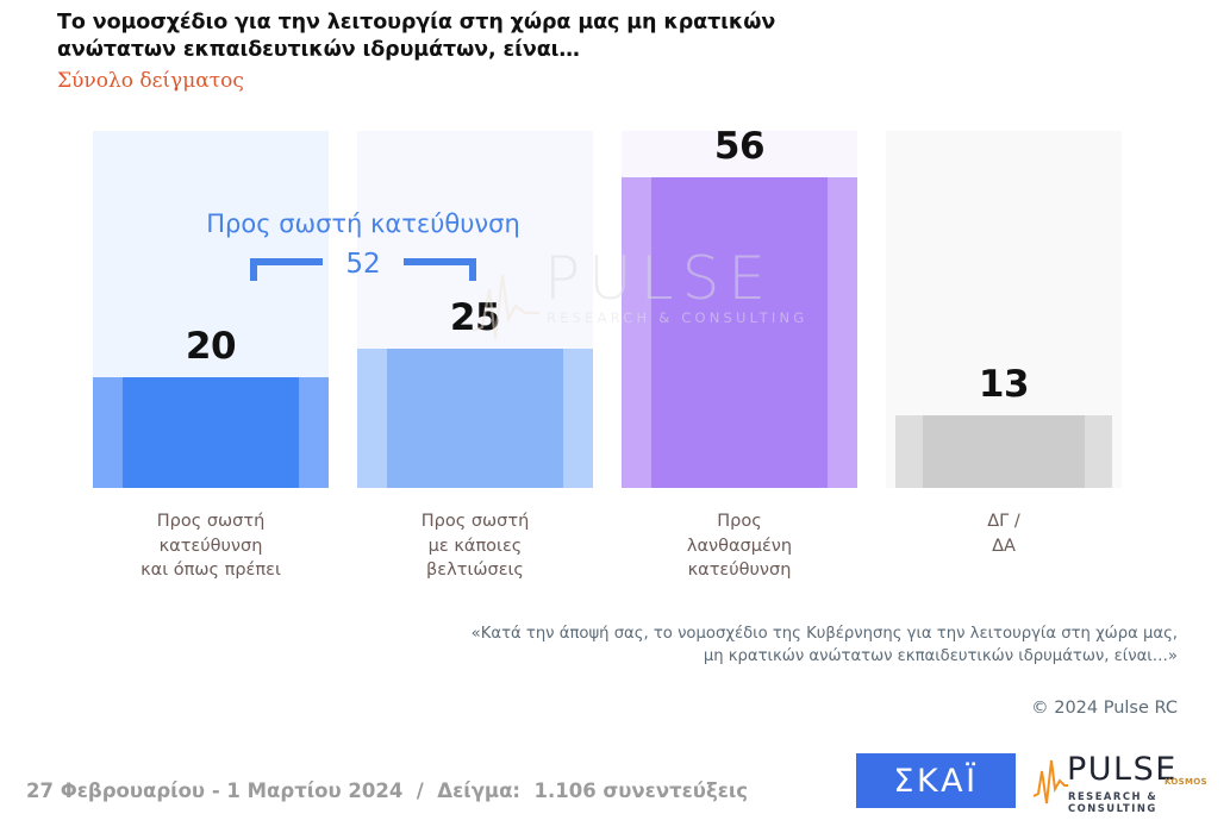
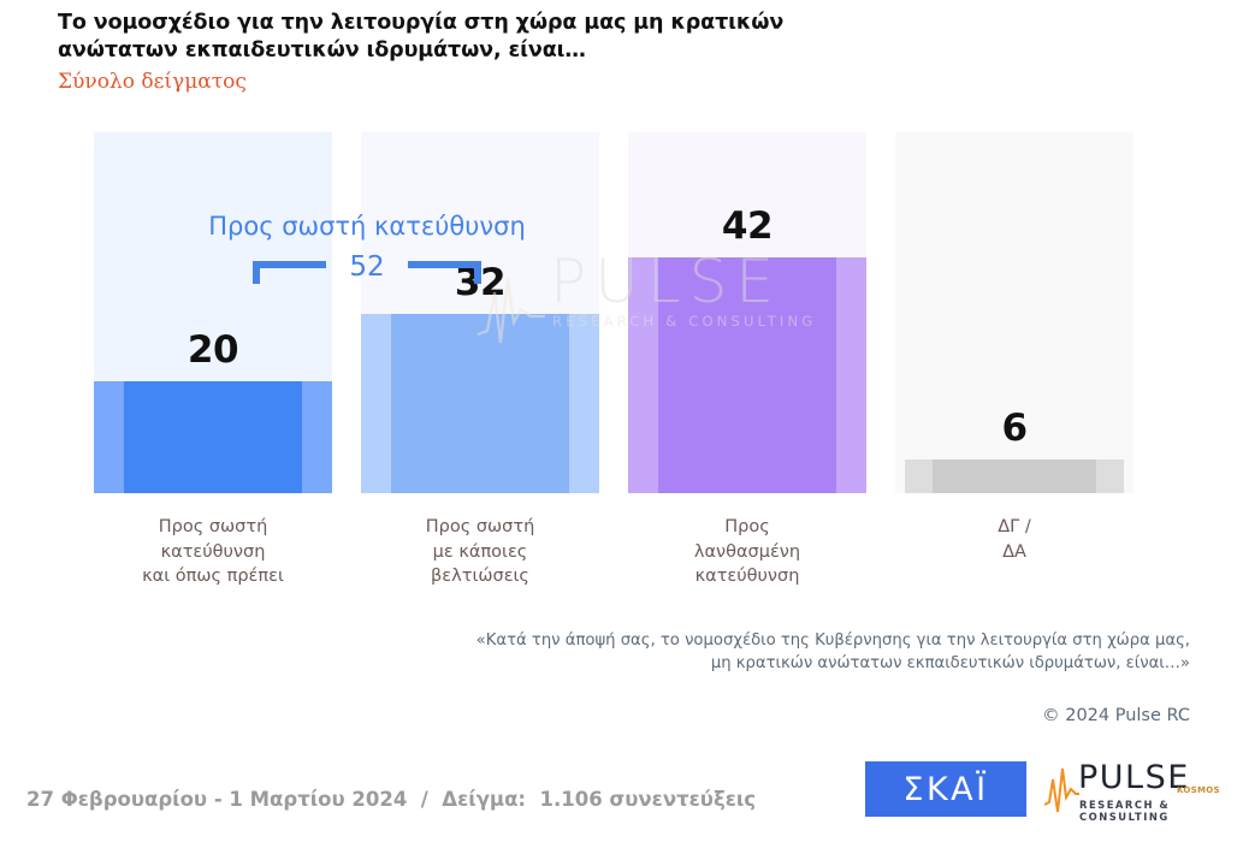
Προς σωστή με κάποιες βελτιώσεις: 25 -> 32
Προς λανθασμένη κατεύθυνση: 56 -> 42
ΔΓ / ΔΑ: 13 -> 6
